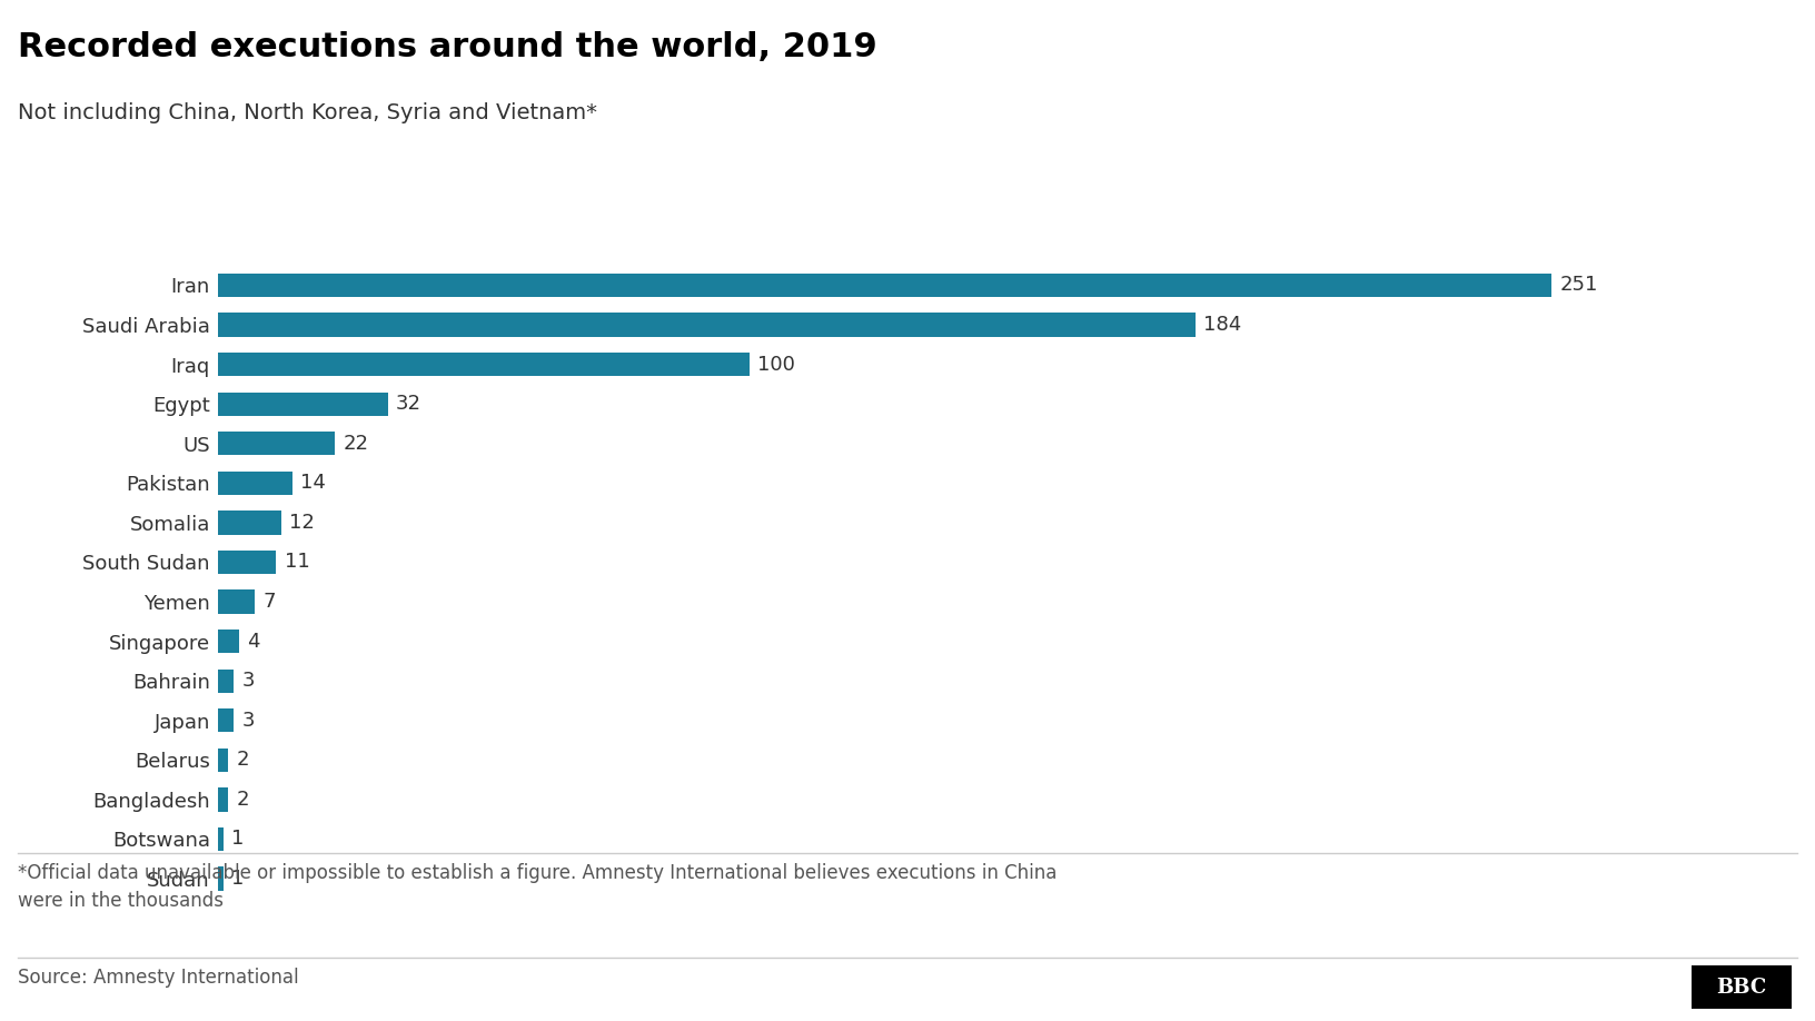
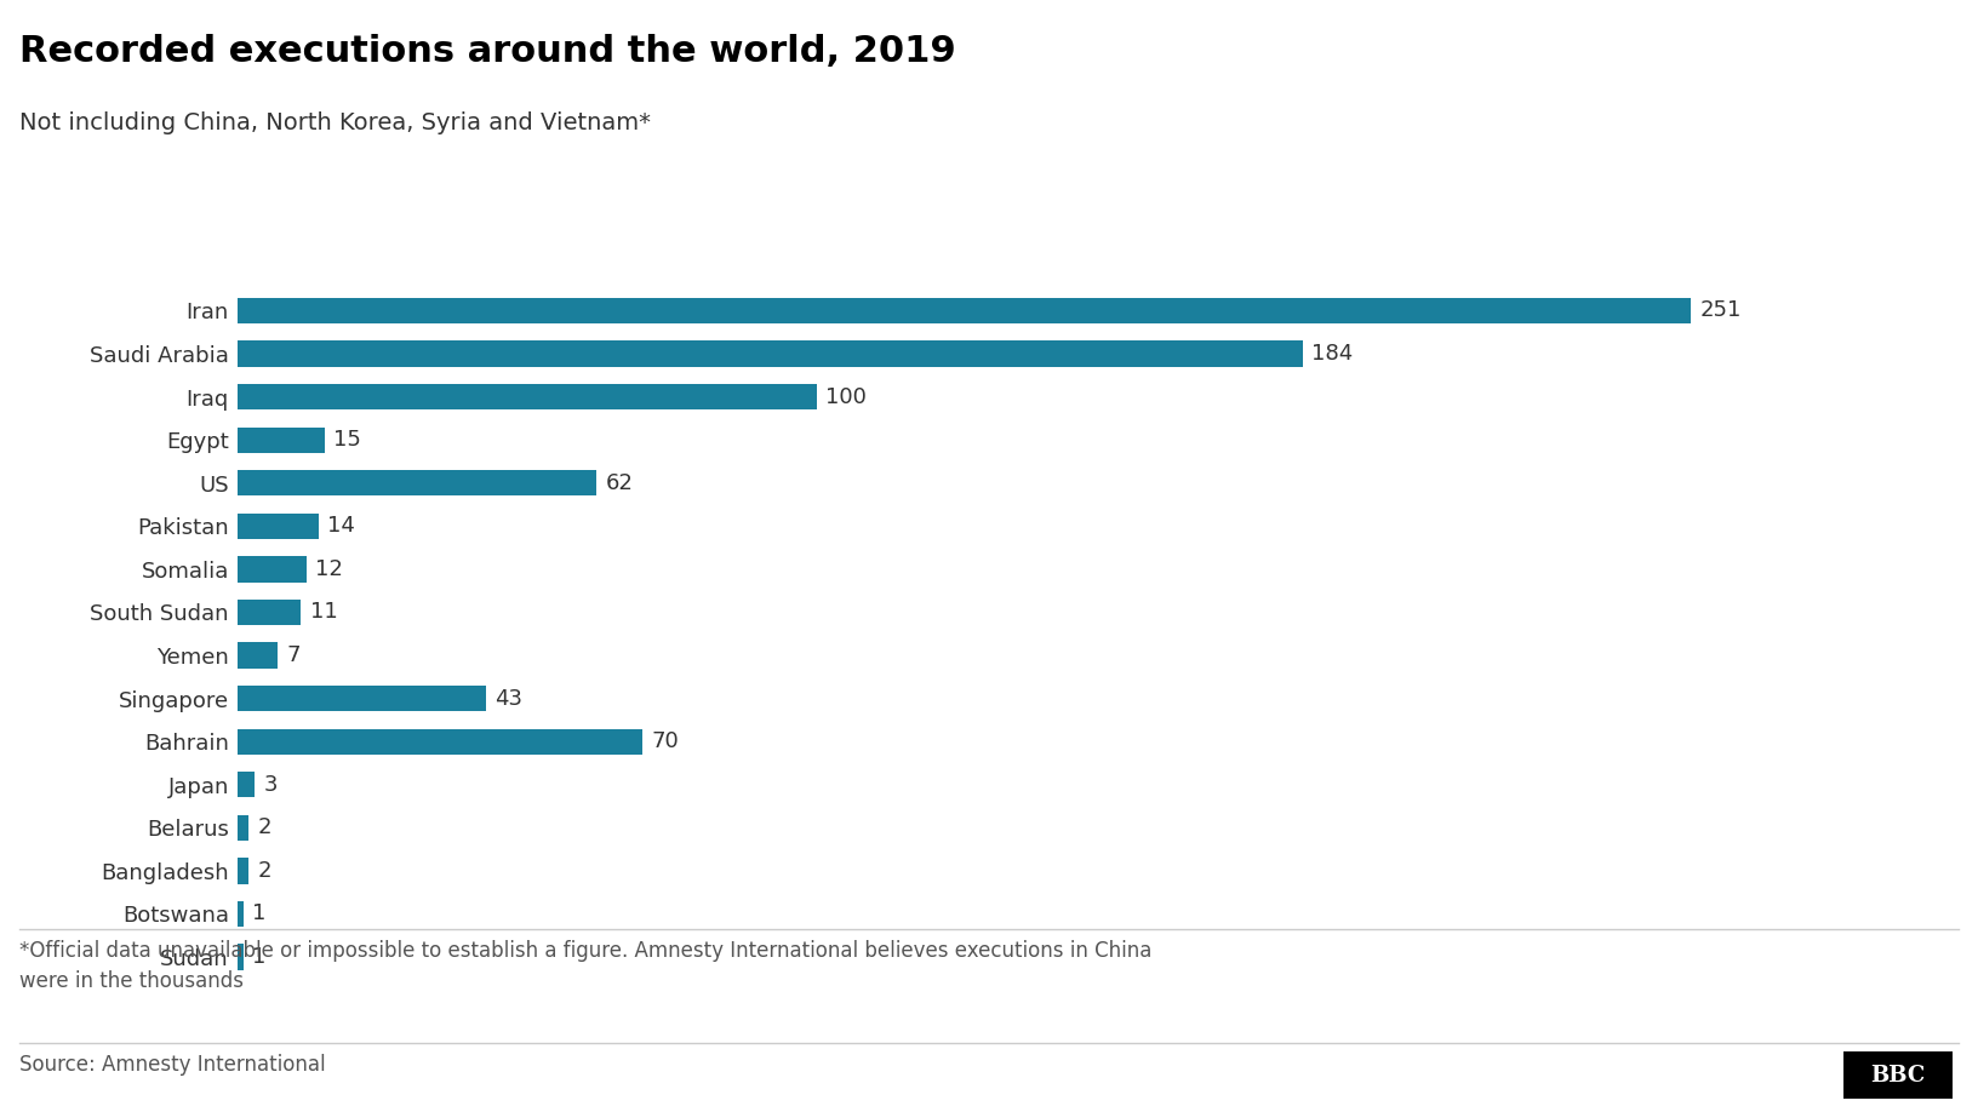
Egypt: 32 -> 15
US: 22 -> 62
Singapore: 4 -> 43
Bahrain: 3 -> 70
